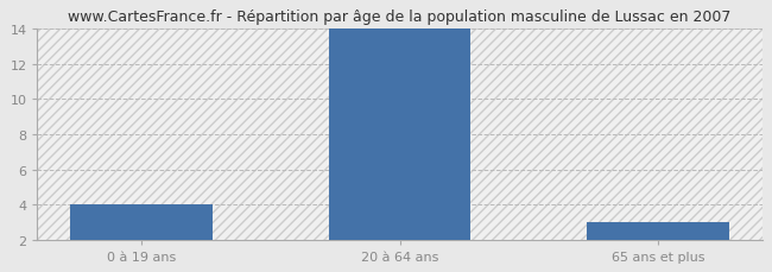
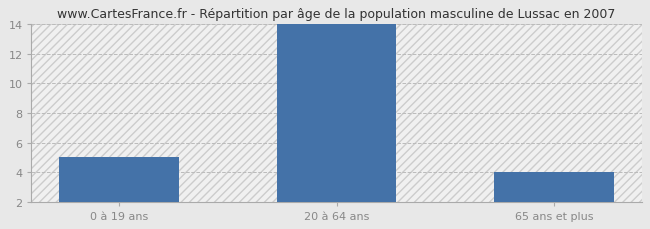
0 à 19 ans: 4 -> 5
65 ans et plus: 3 -> 4
